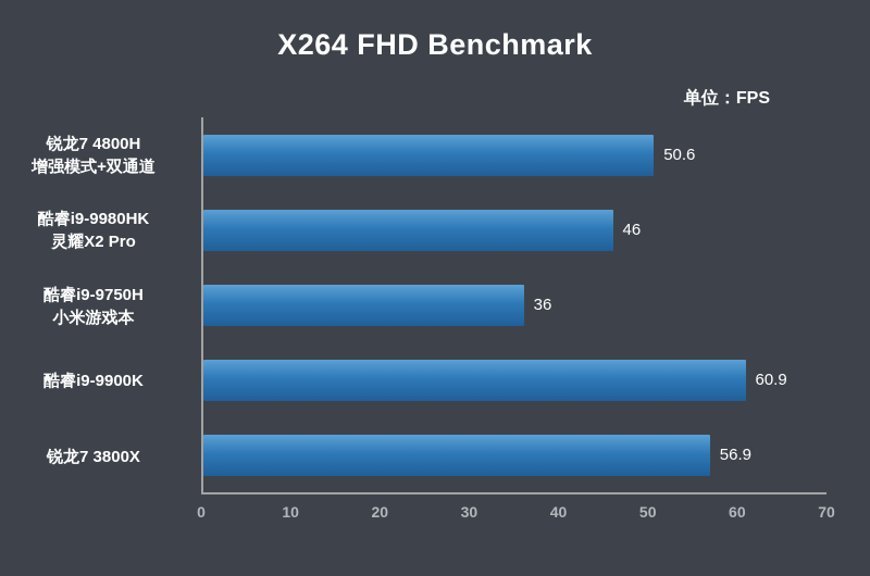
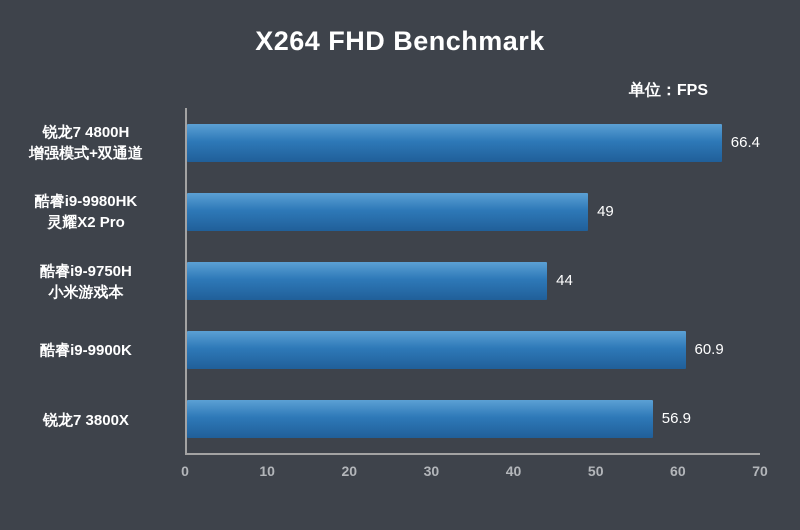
锐龙7 4800H 增强模式+双通道: 50.6 -> 66.4
酷睿i9-9980HK 灵耀X2 Pro: 46 -> 49
酷睿i9-9750H 小米游戏本: 36 -> 44
